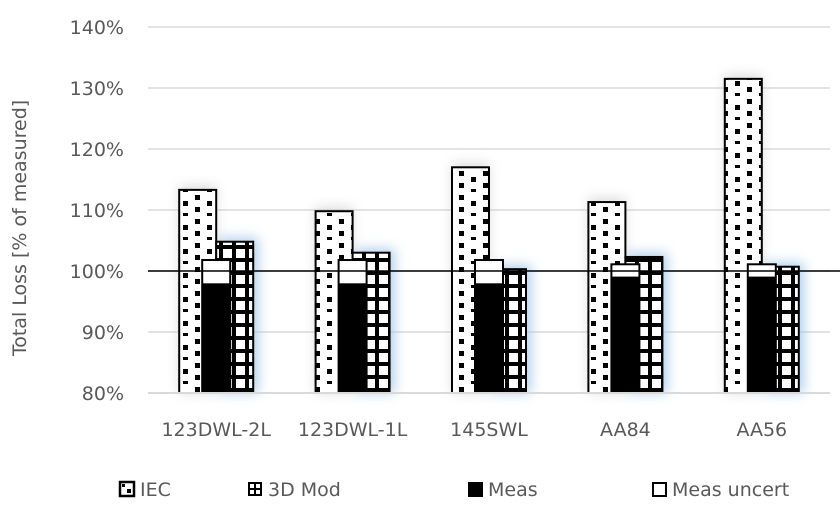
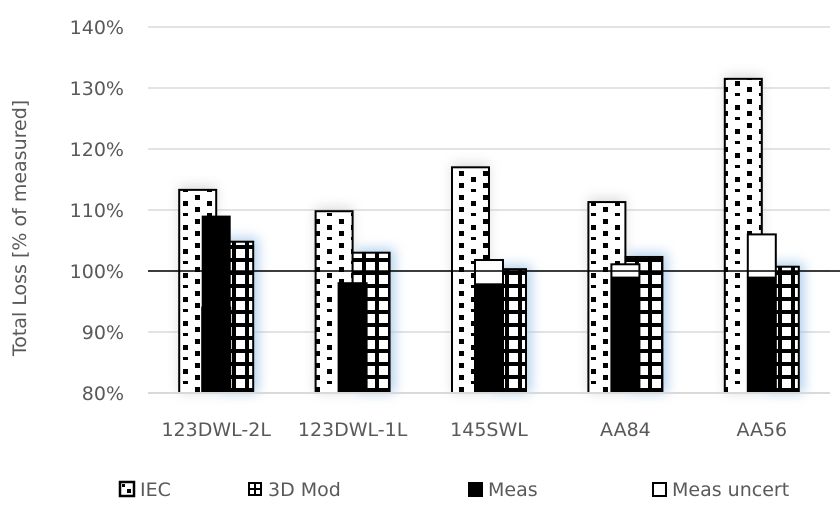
Meas/123DWL-2L: 98% -> 109%
Meas uncert/123DWL-2L: 102% -> 94%
Meas uncert/123DWL-1L: 102% -> 98%
Meas uncert/AA56: 101% -> 106%
